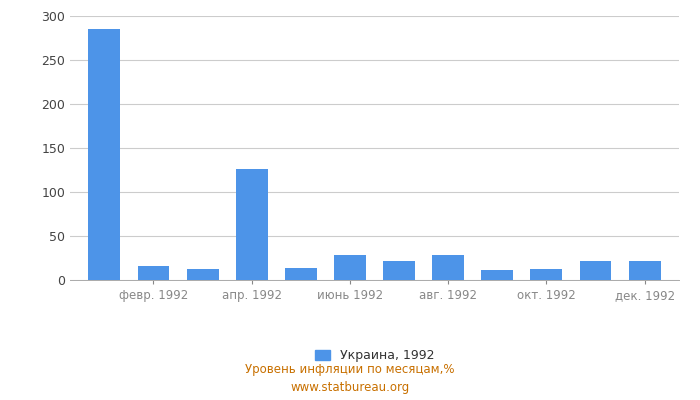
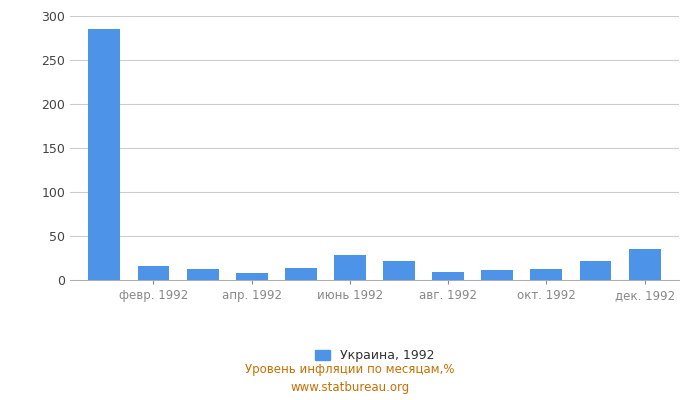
апр. 1992: 126 -> 8
авг. 1992: 28 -> 9
дек. 1992: 22 -> 35
